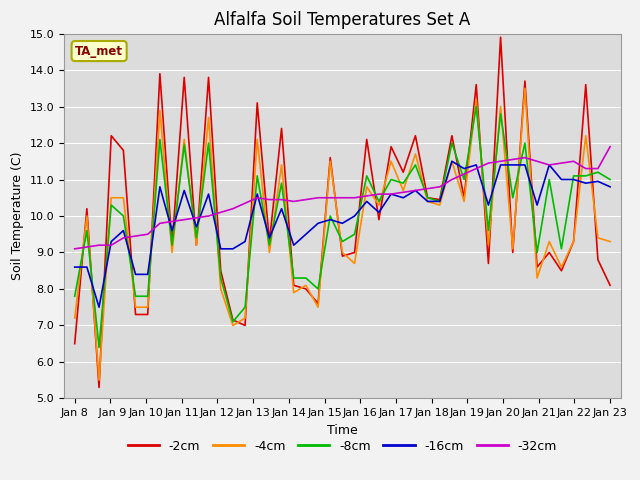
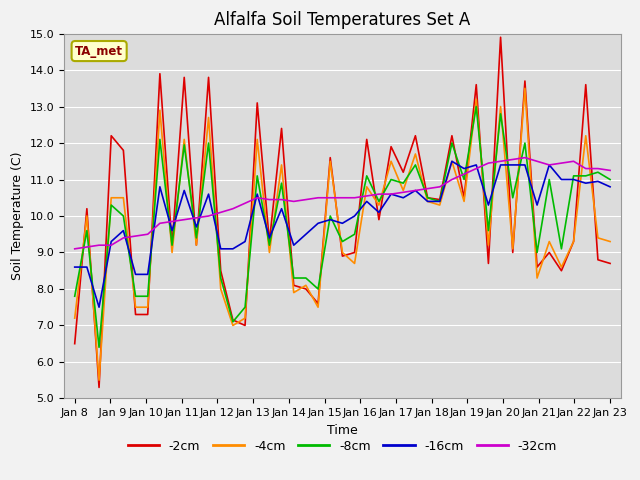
-2cm/Jan 23: 8.10 -> 8.70
-32cm/Jan 23: 11.90 -> 11.25
